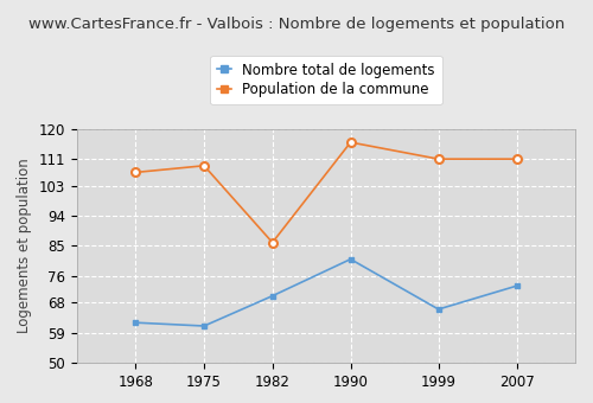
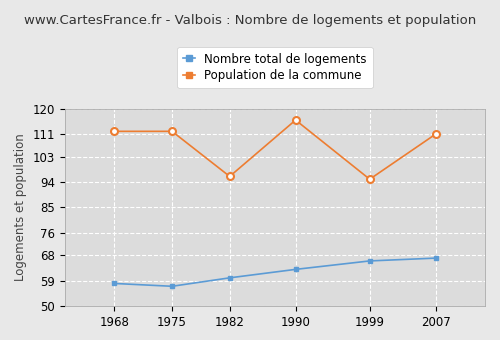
Nombre total de logements/1968: 62 -> 58
Population de la commune/1968: 107 -> 112
Nombre total de logements/1975: 61 -> 57
Population de la commune/1975: 109 -> 112
Nombre total de logements/1982: 70 -> 60
Population de la commune/1982: 86 -> 96
Nombre total de logements/1990: 81 -> 63
Population de la commune/1999: 111 -> 95
Nombre total de logements/2007: 73 -> 67
